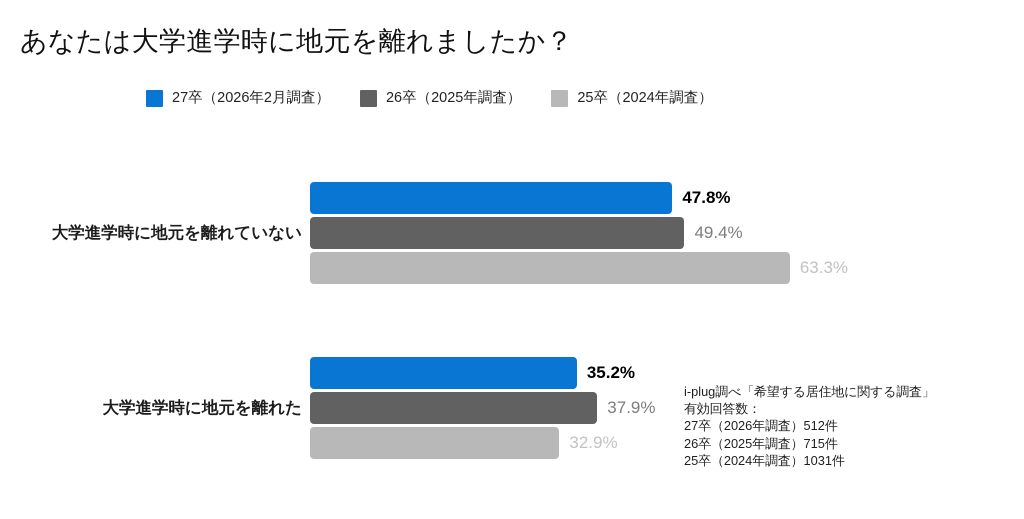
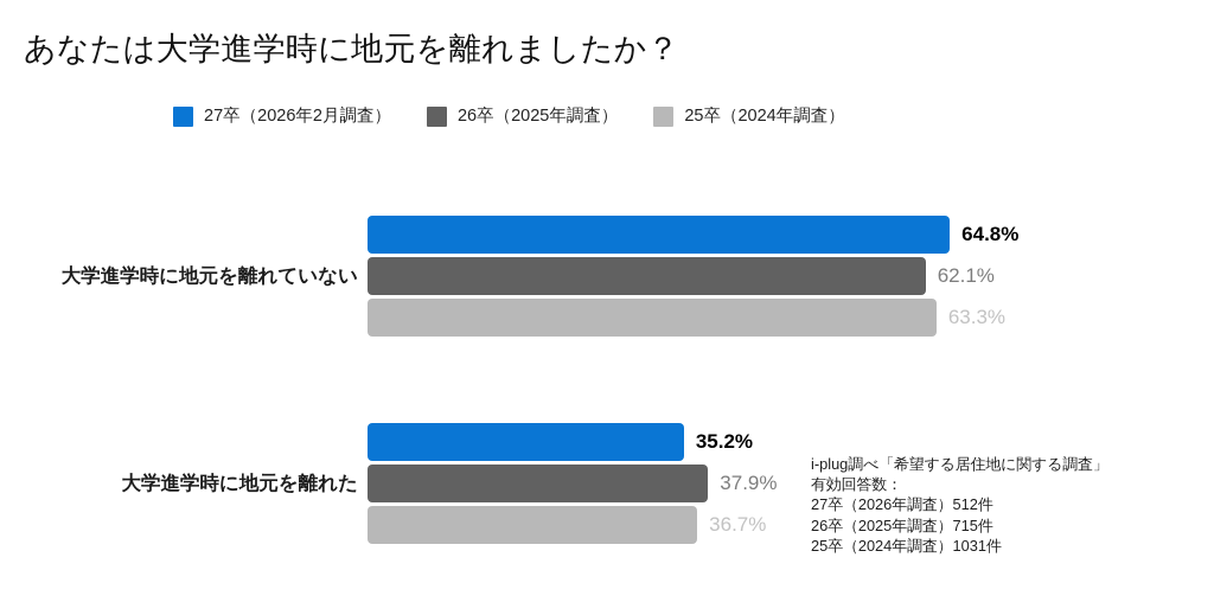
27卒（2026年2月調査）/大学進学時に地元を離れていない: 47.8% -> 64.8%
26卒（2025年調査）/大学進学時に地元を離れていない: 49.4% -> 62.1%
25卒（2024年調査）/大学進学時に地元を離れた: 32.9% -> 36.7%
